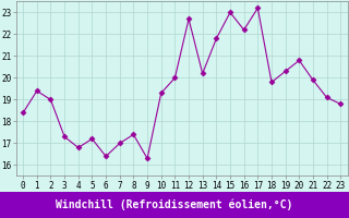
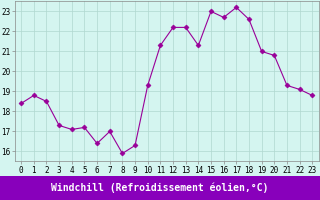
1: 19.4 -> 18.8
2: 19.0 -> 18.5
4: 16.8 -> 17.1
8: 17.4 -> 15.9
11: 20.0 -> 21.3
12: 22.7 -> 22.2
13: 20.2 -> 22.2
14: 21.8 -> 21.3
16: 22.2 -> 22.7
18: 19.8 -> 22.6
19: 20.3 -> 21.0
21: 19.9 -> 19.3
